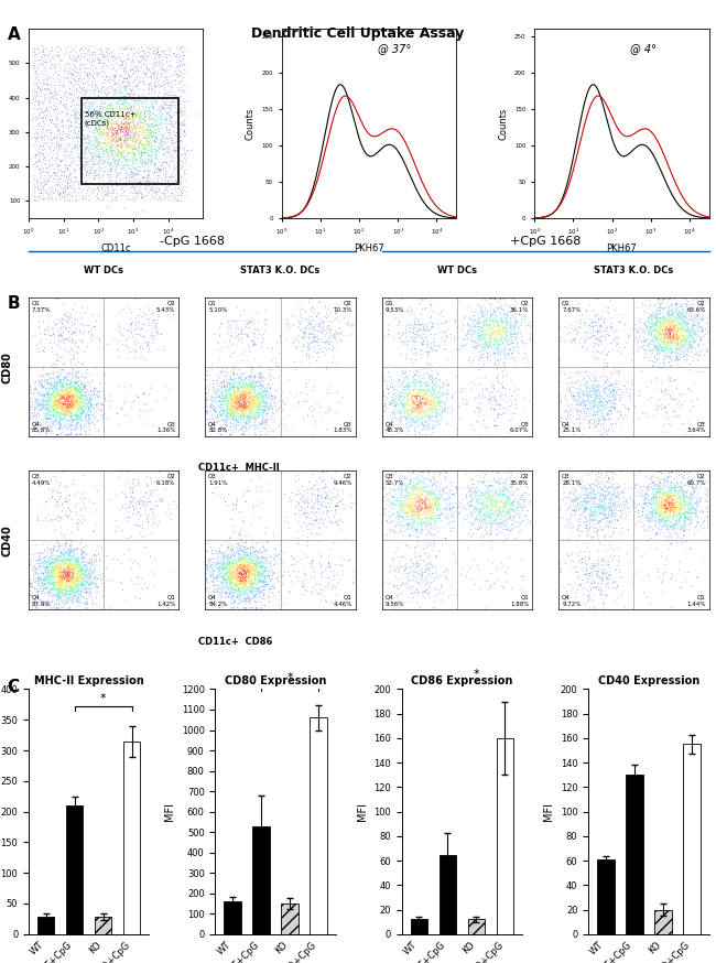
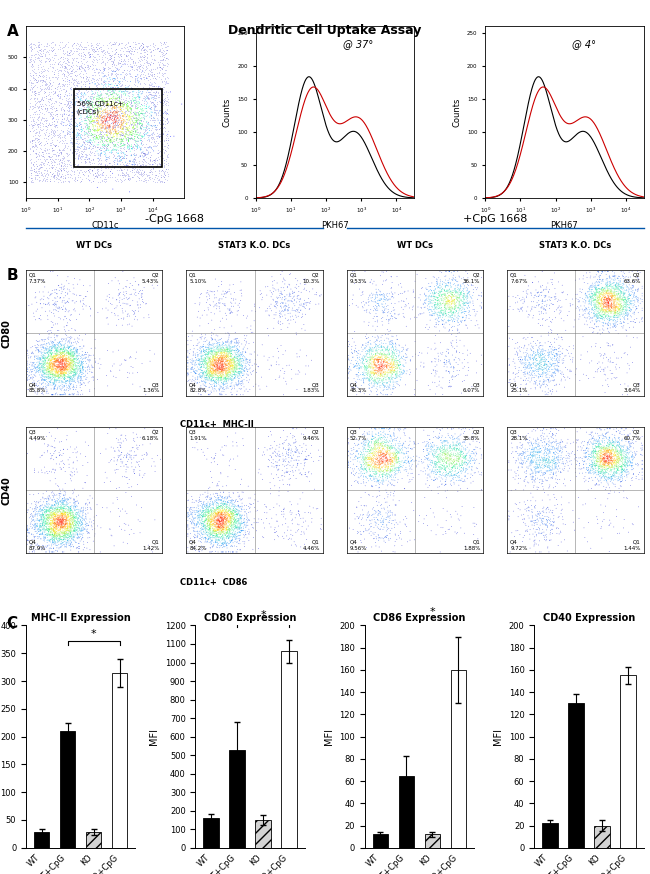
CD40 Expression/WT: 61 -> 22
